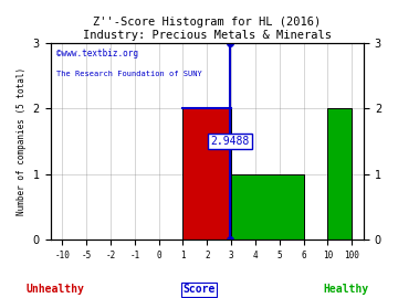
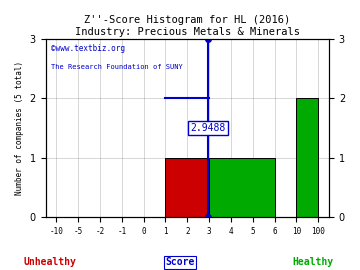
2: 2 -> 1
